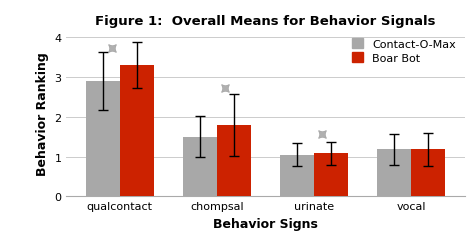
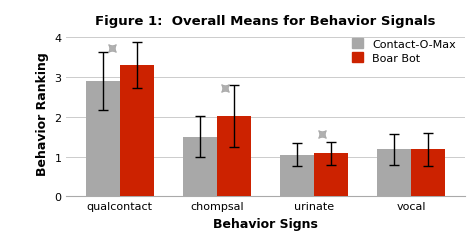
Boar Bot/chompsal: 1.80 -> 2.02
